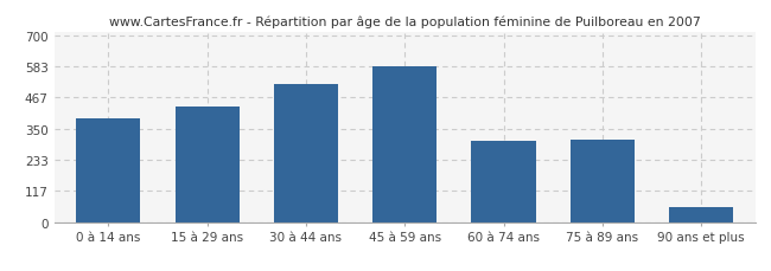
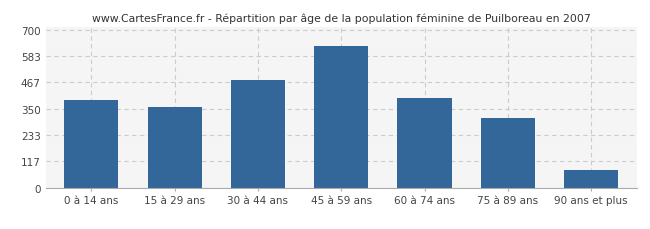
15 à 29 ans: 435 -> 360
30 à 44 ans: 520 -> 478
45 à 59 ans: 585 -> 628
60 à 74 ans: 305 -> 398
90 ans et plus: 55 -> 78
